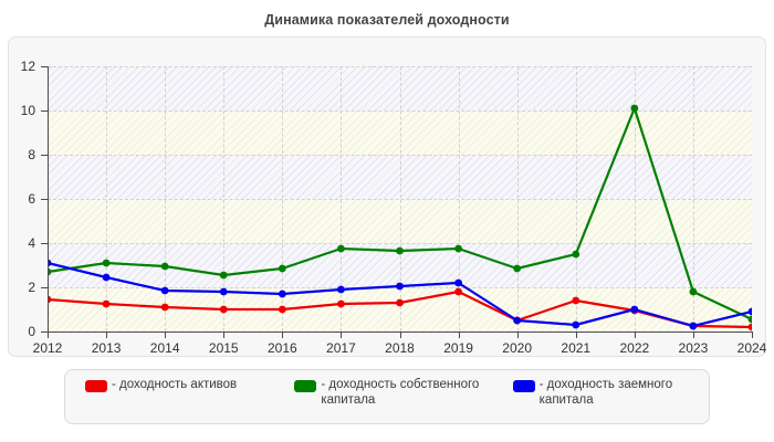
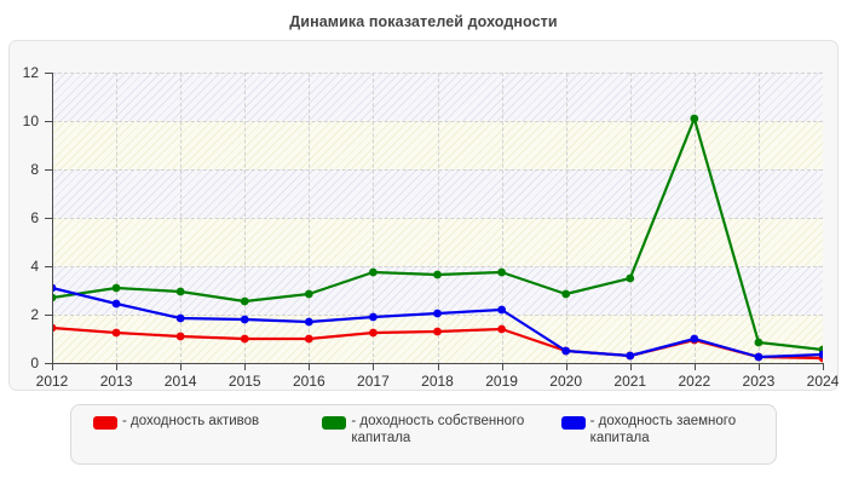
- доходность активов/2019: 1.8 -> 1.4
- доходность активов/2021: 1.4 -> 0.3
- доходность собственного капитала/2023: 1.8 -> 0.8
- доходность заемного капитала/2024: 0.9 -> 0.3
